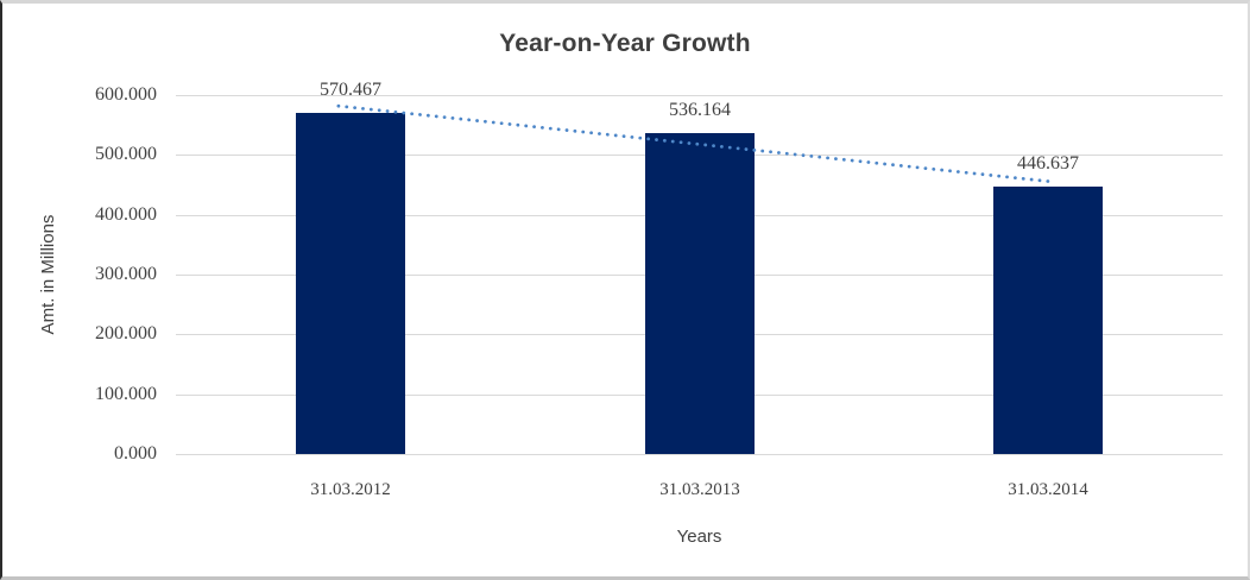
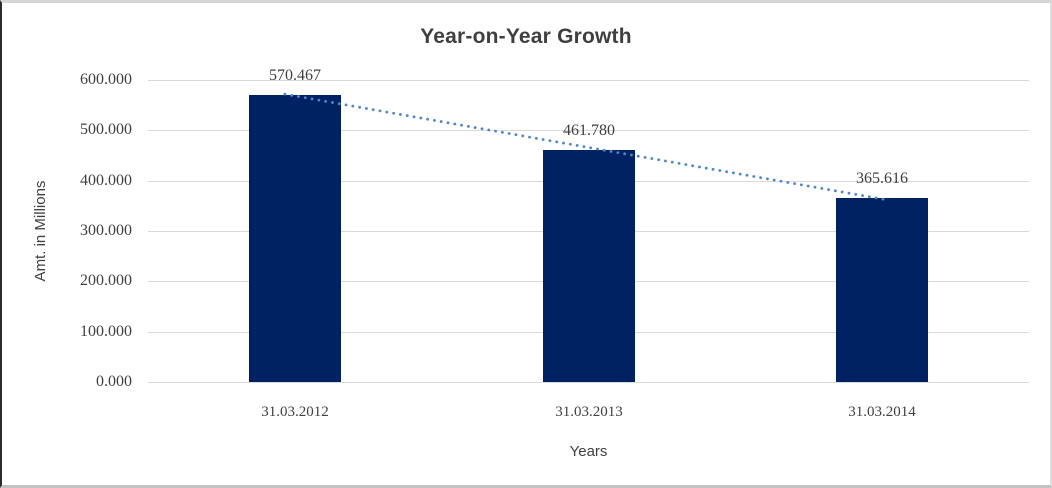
31.03.2013: 536.164 -> 461.780
31.03.2014: 446.637 -> 365.616
